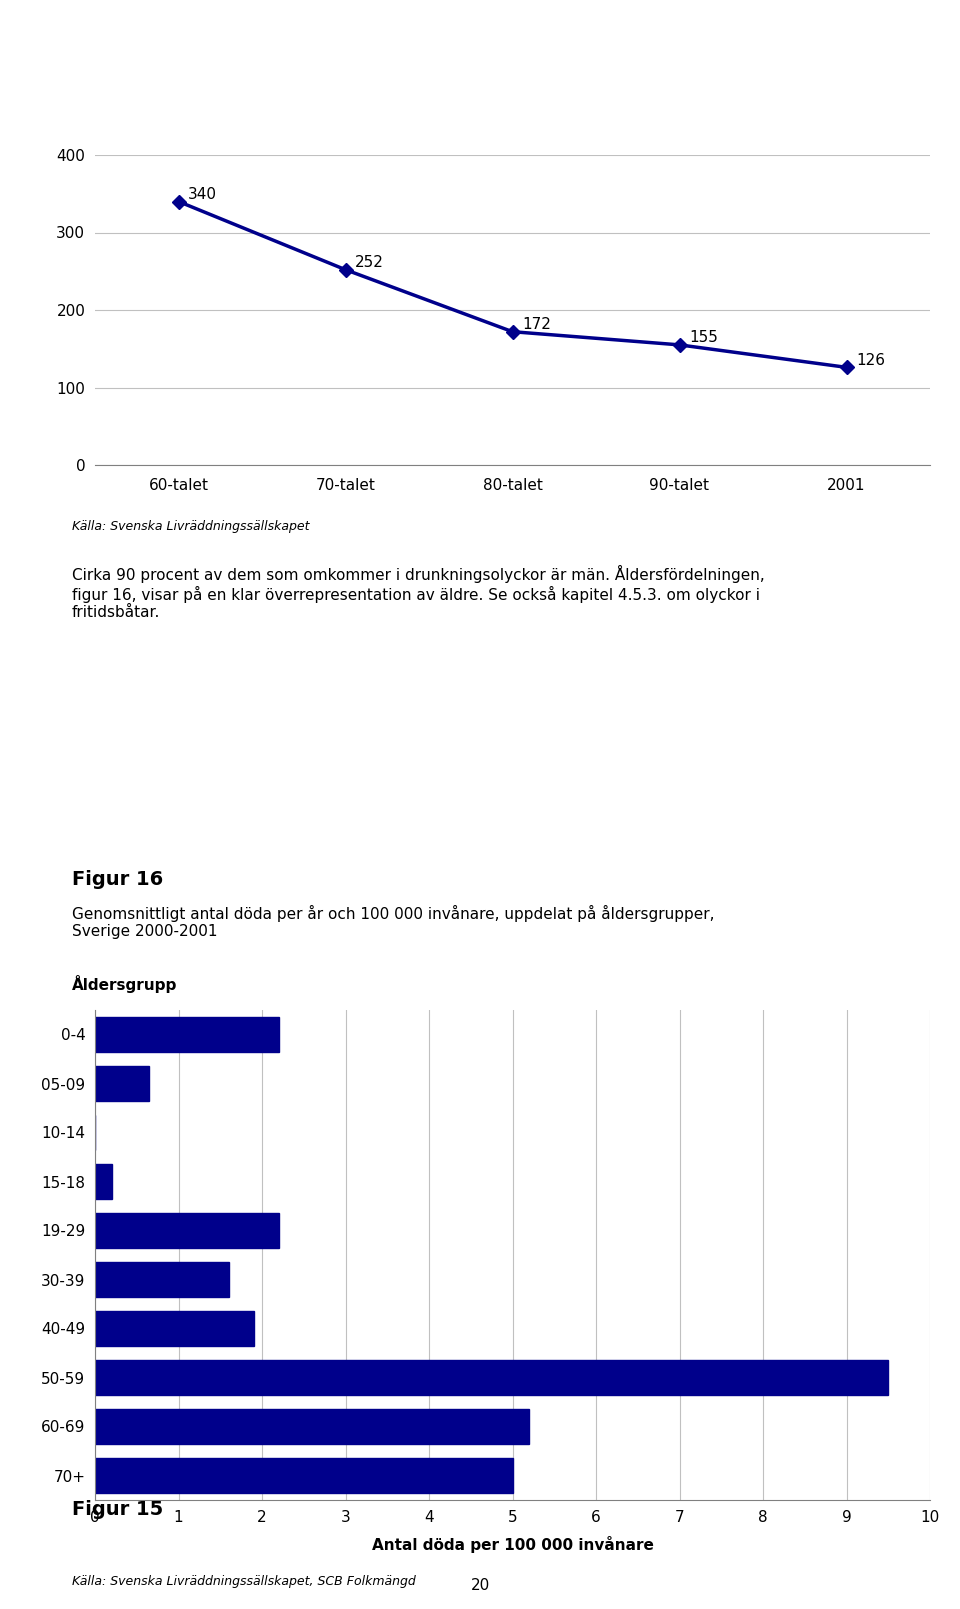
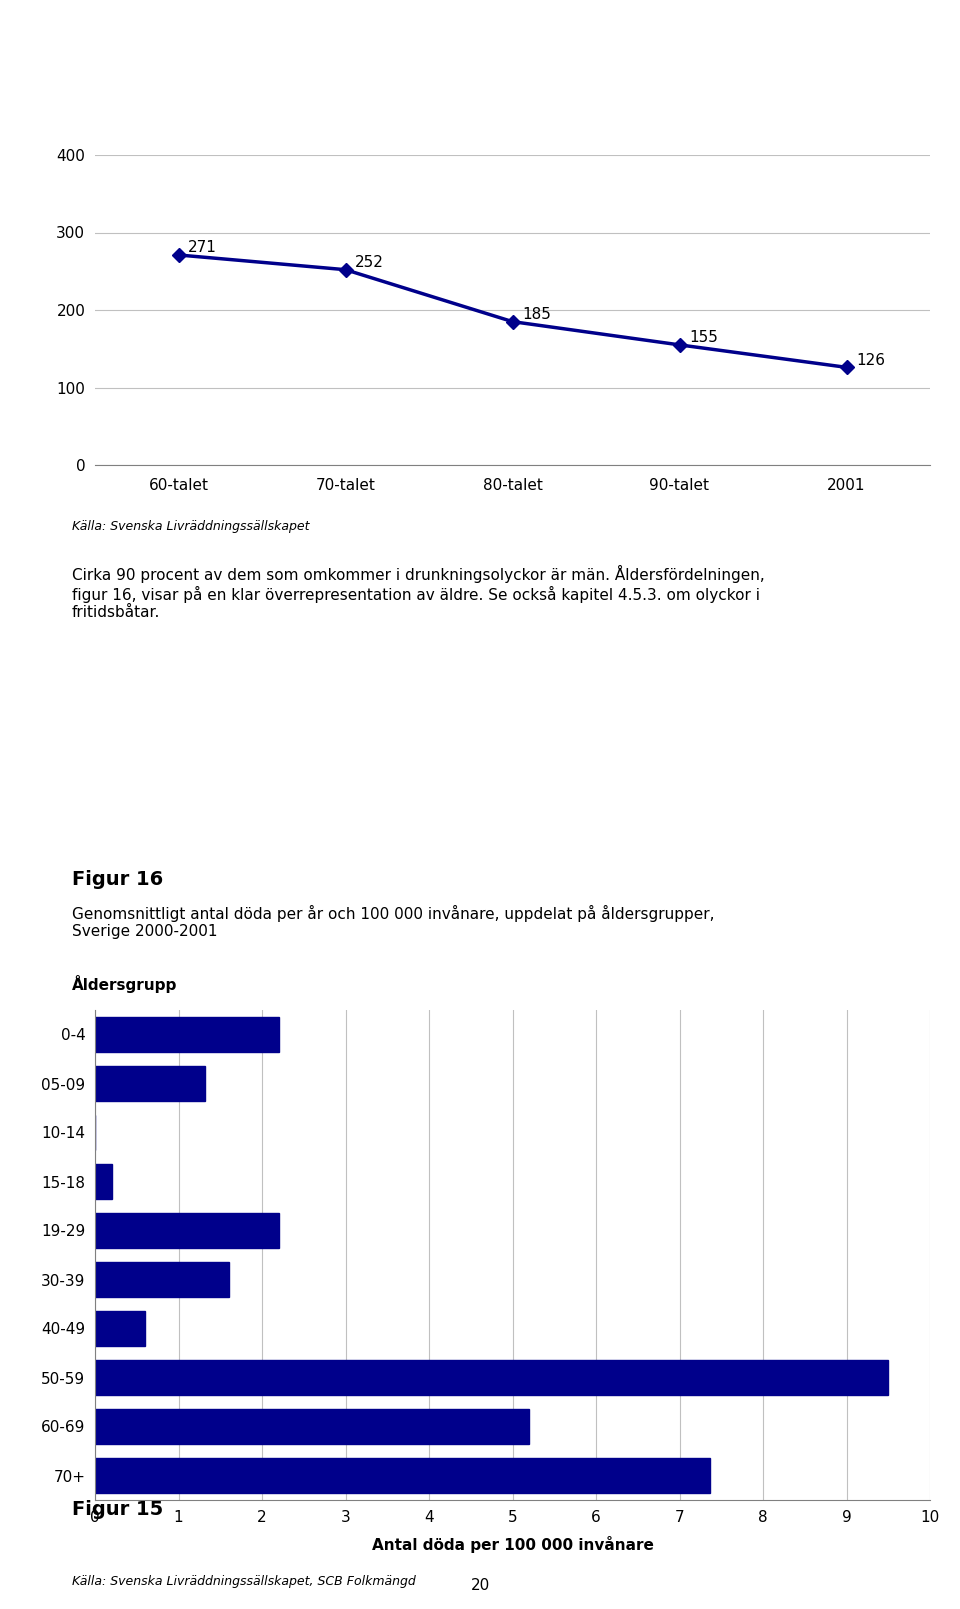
60-talet: 340 -> 271
80-talet: 172 -> 185
05-09: 0.65 -> 1.32
40-49: 1.90 -> 0.60
70+: 5.00 -> 7.36
